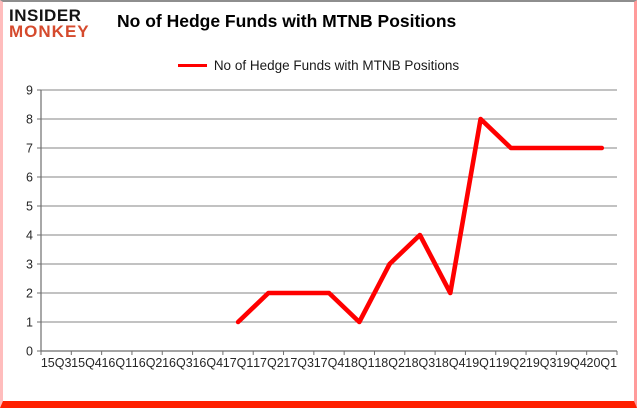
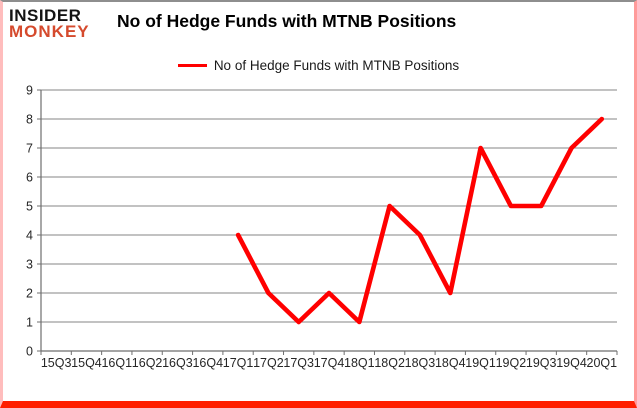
17Q1: 1 -> 4
17Q3: 2 -> 1
18Q2: 3 -> 5
19Q1: 8 -> 7
19Q2: 7 -> 5
19Q3: 7 -> 5
20Q1: 7 -> 8
